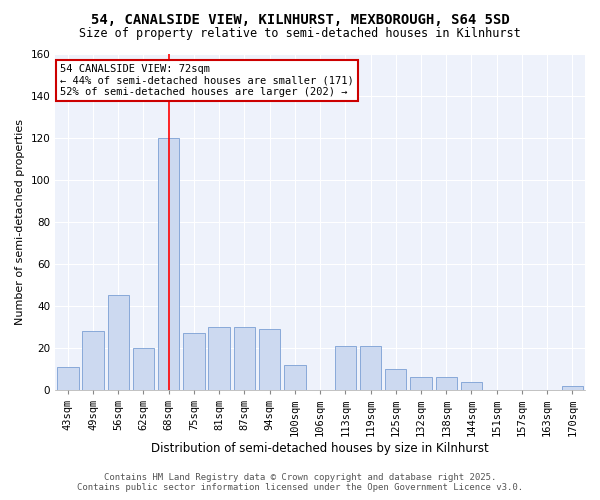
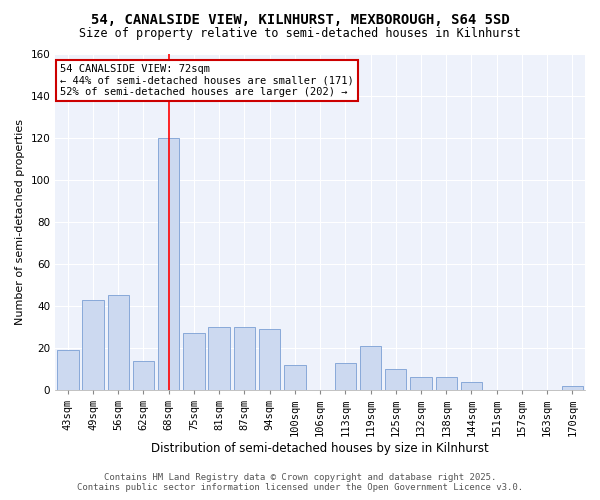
43sqm: 11 -> 19
49sqm: 28 -> 43
62sqm: 20 -> 14
113sqm: 21 -> 13
